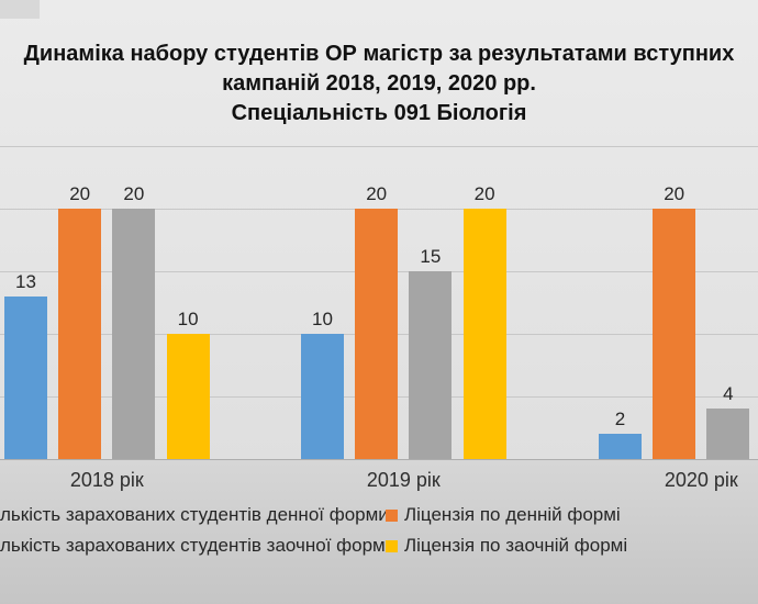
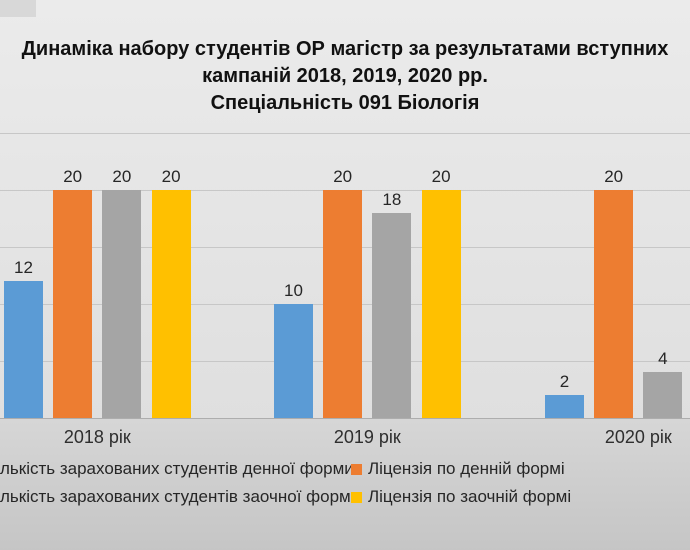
лькість зарахованих студентів денної форми/2018 рік: 13 -> 12
Ліцензія по заочній формі/2018 рік: 10 -> 20
лькість зарахованих студентів заочної форми/2019 рік: 15 -> 18
